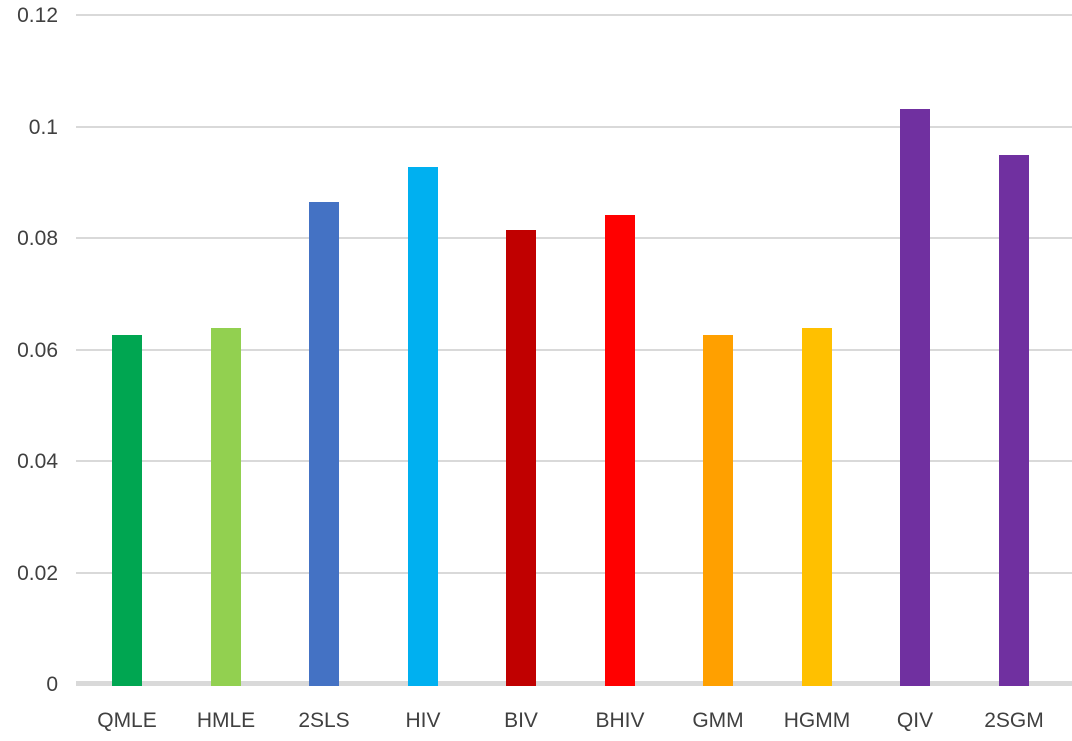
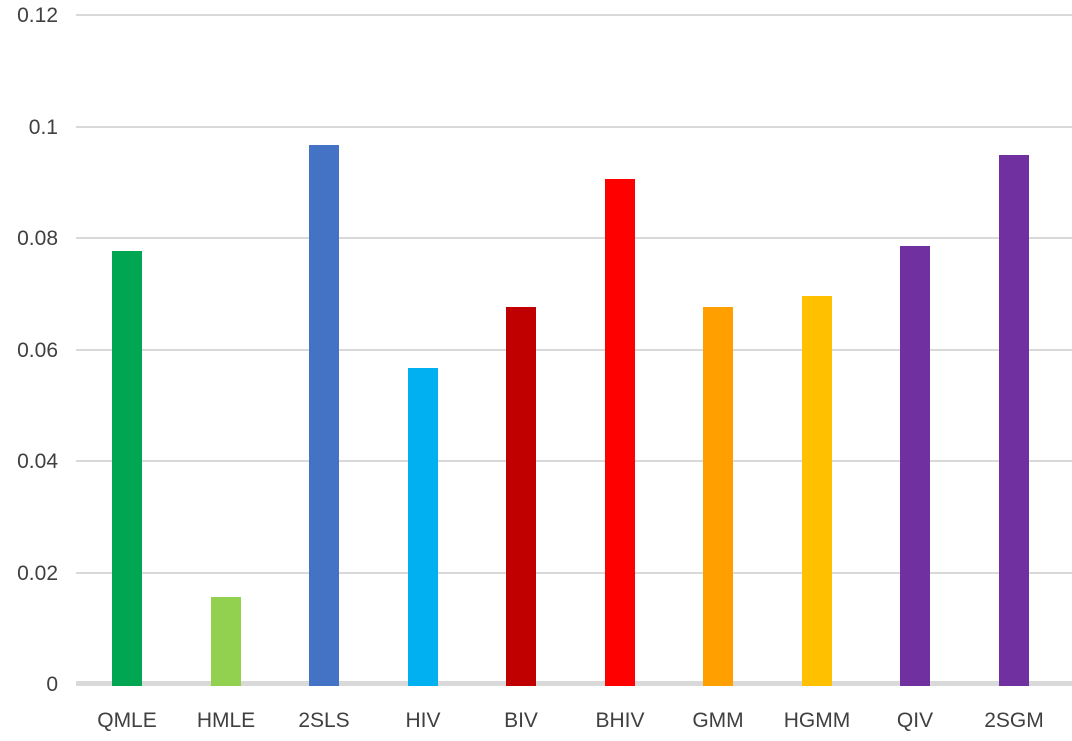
QMLE: 0.063 -> 0.078
HMLE: 0.064 -> 0.016
2SLS: 0.087 -> 0.097
HIV: 0.093 -> 0.057
BIV: 0.082 -> 0.068
BHIV: 0.085 -> 0.091
GMM: 0.063 -> 0.068
HGMM: 0.064 -> 0.070
QIV: 0.103 -> 0.079
